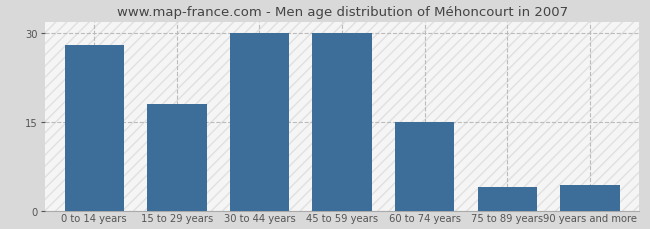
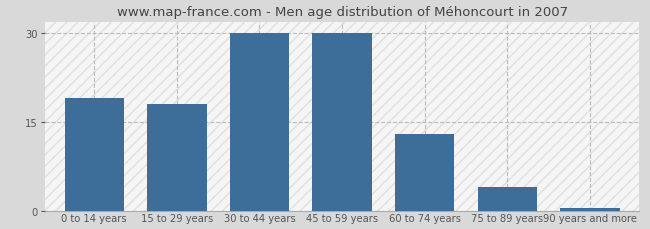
0 to 14 years: 28.0 -> 19.0
60 to 74 years: 15.0 -> 13.0
90 years and more: 4.4 -> 0.4
